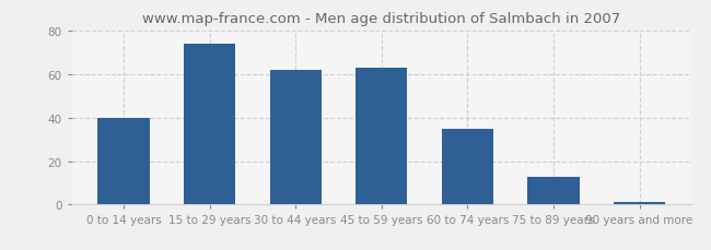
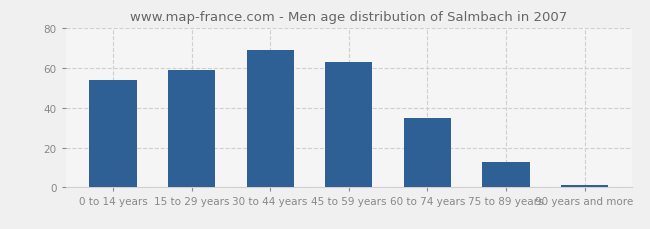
0 to 14 years: 40 -> 54
15 to 29 years: 74 -> 59
30 to 44 years: 62 -> 69
